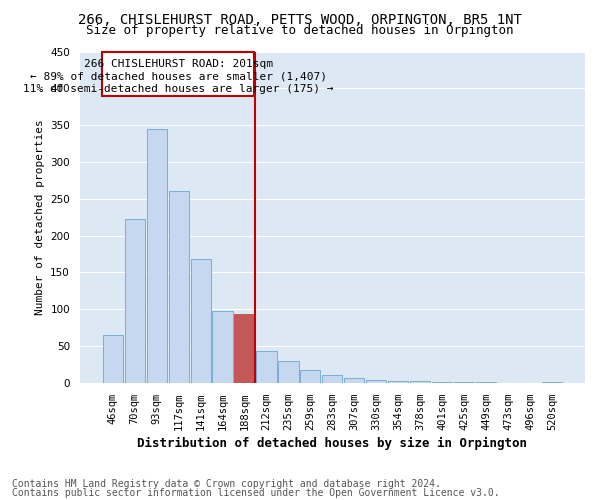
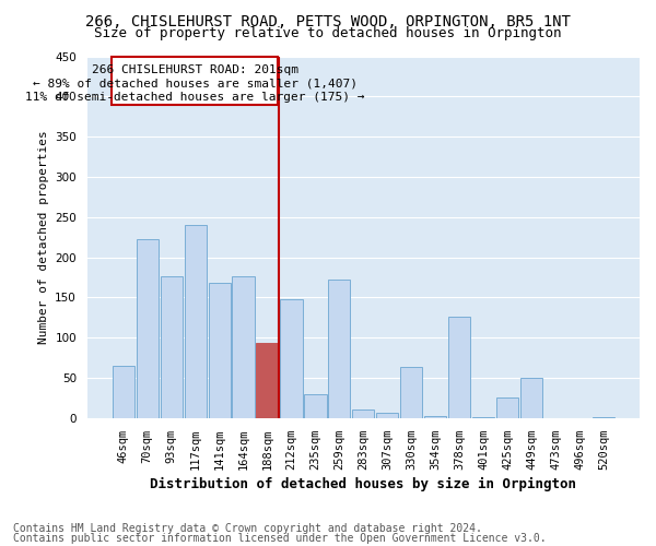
93sqm: 345 -> 176
117sqm: 260 -> 240
164sqm: 98 -> 176
212sqm: 43 -> 148
259sqm: 18 -> 172
330sqm: 4 -> 64
378sqm: 2 -> 126
425sqm: 1 -> 26
449sqm: 1 -> 50
